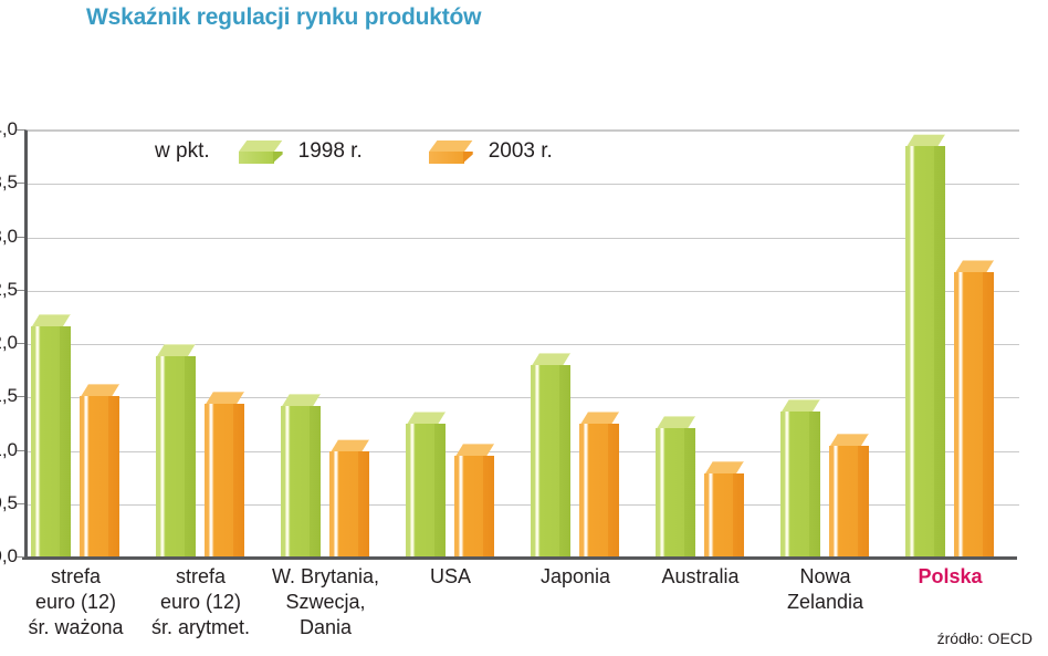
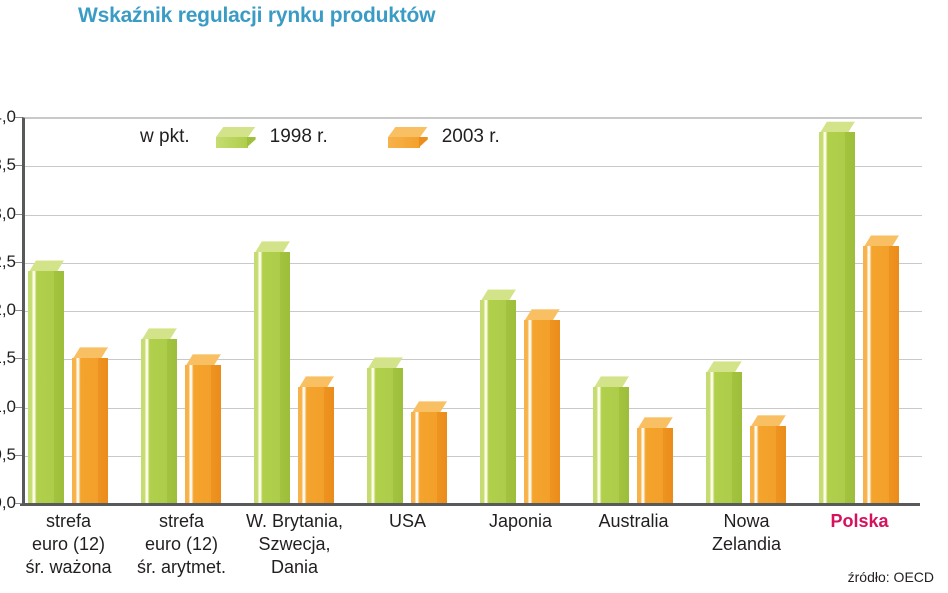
1998 r./strefa euro (12) śr. ważona: 2,2 -> 2,4
1998 r./strefa euro (12) śr. arytmet.: 1,9 -> 1,7
1998 r./W. Brytania, Szwecja, Dania: 1,4 -> 2,6
2003 r./W. Brytania, Szwecja, Dania: 1,0 -> 1,2
1998 r./USA: 1,2 -> 1,4
1998 r./Japonia: 1,8 -> 2,1
2003 r./Japonia: 1,2 -> 1,9
2003 r./Nowa Zelandia: 1,0 -> 0,8
